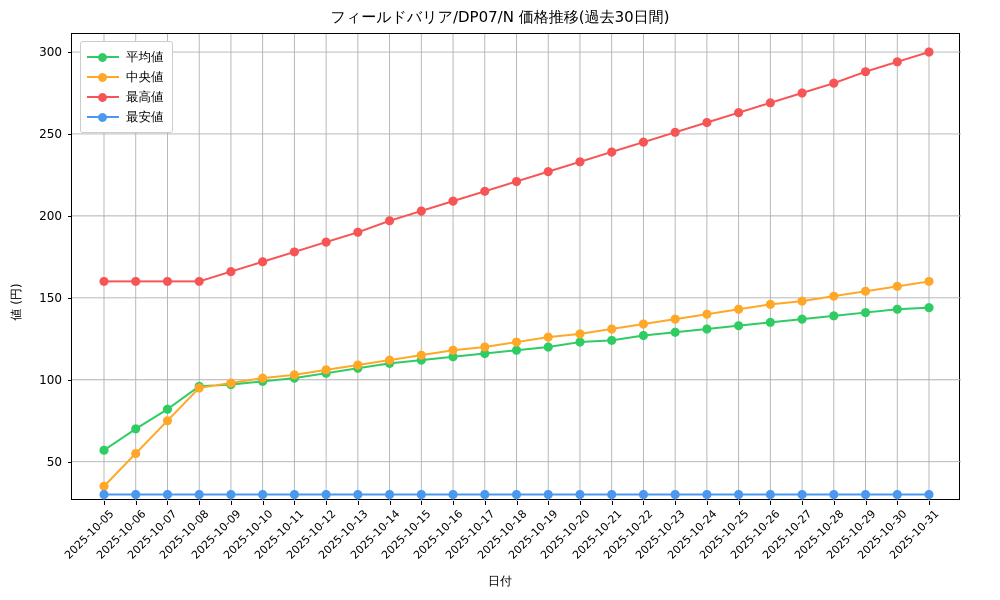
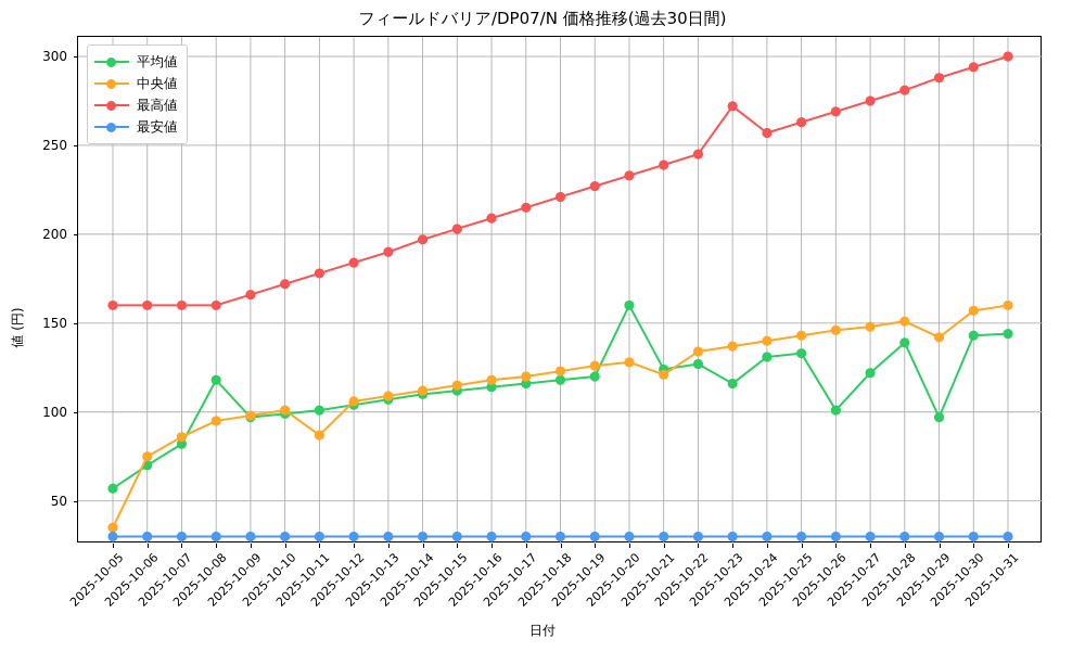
中央値/2025-10-06: 55 -> 75
中央値/2025-10-07: 75 -> 86
平均値/2025-10-08: 96 -> 118
中央値/2025-10-11: 103 -> 87
平均値/2025-10-20: 123 -> 160
中央値/2025-10-21: 131 -> 121
平均値/2025-10-23: 129 -> 116
最高値/2025-10-23: 251 -> 272
平均値/2025-10-26: 135 -> 101
平均値/2025-10-27: 137 -> 122
平均値/2025-10-29: 141 -> 97
中央値/2025-10-29: 154 -> 142
